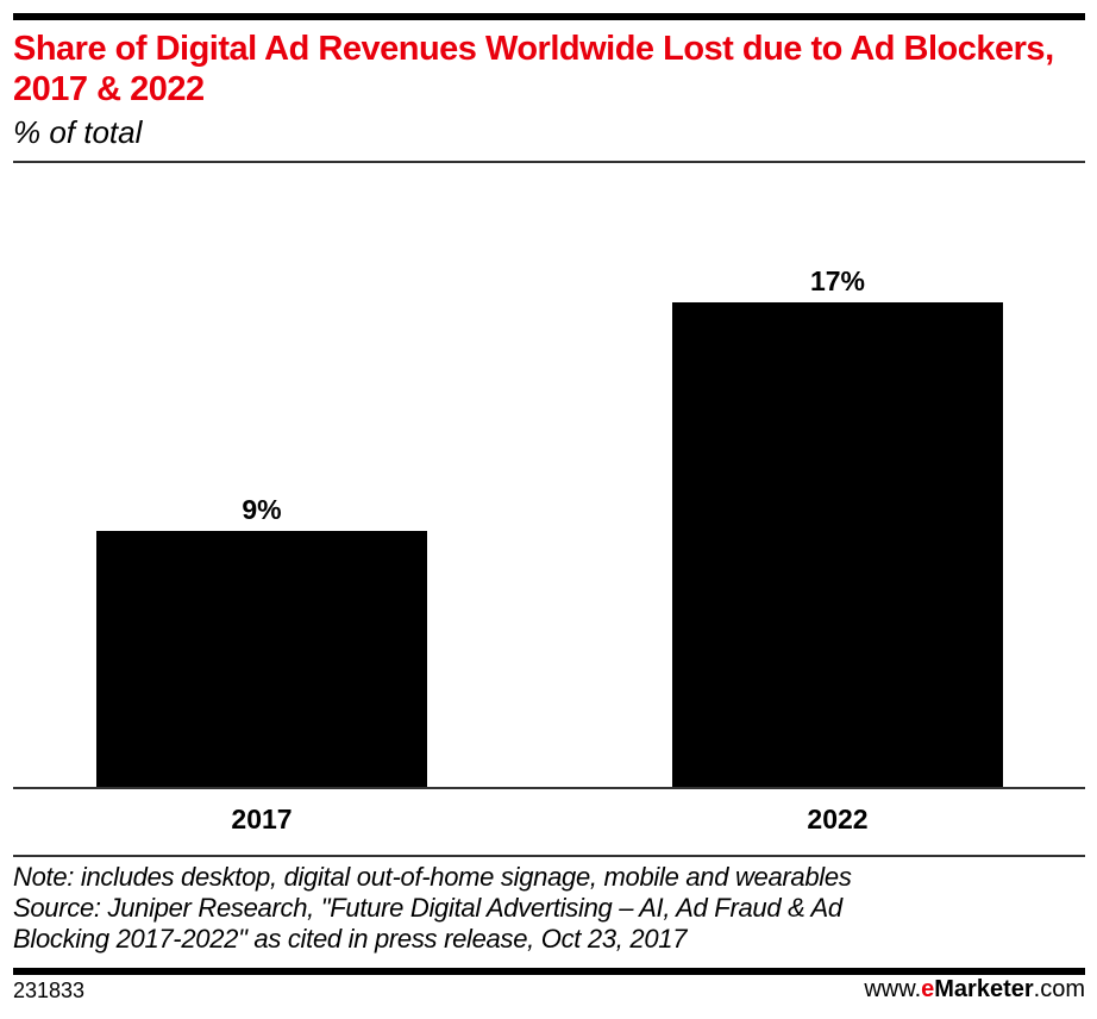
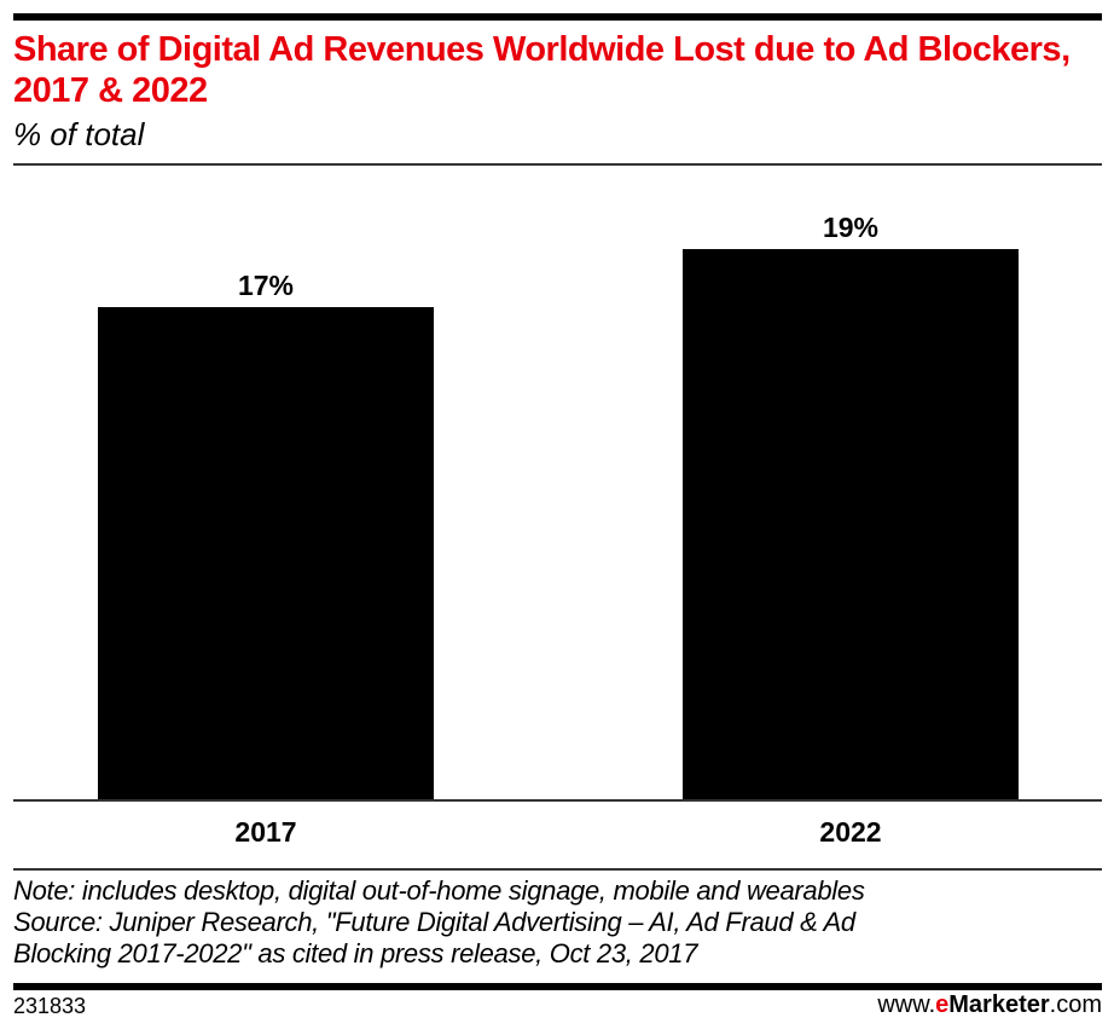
2017: 9% -> 17%
2022: 17% -> 19%
